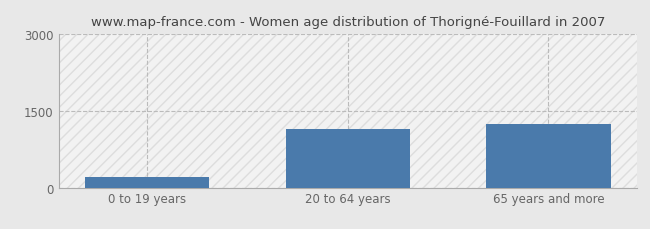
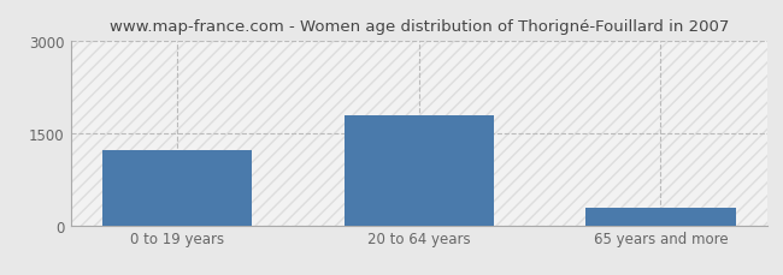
0 to 19 years: 200 -> 1220
20 to 64 years: 1140 -> 1780
65 years and more: 1240 -> 290
